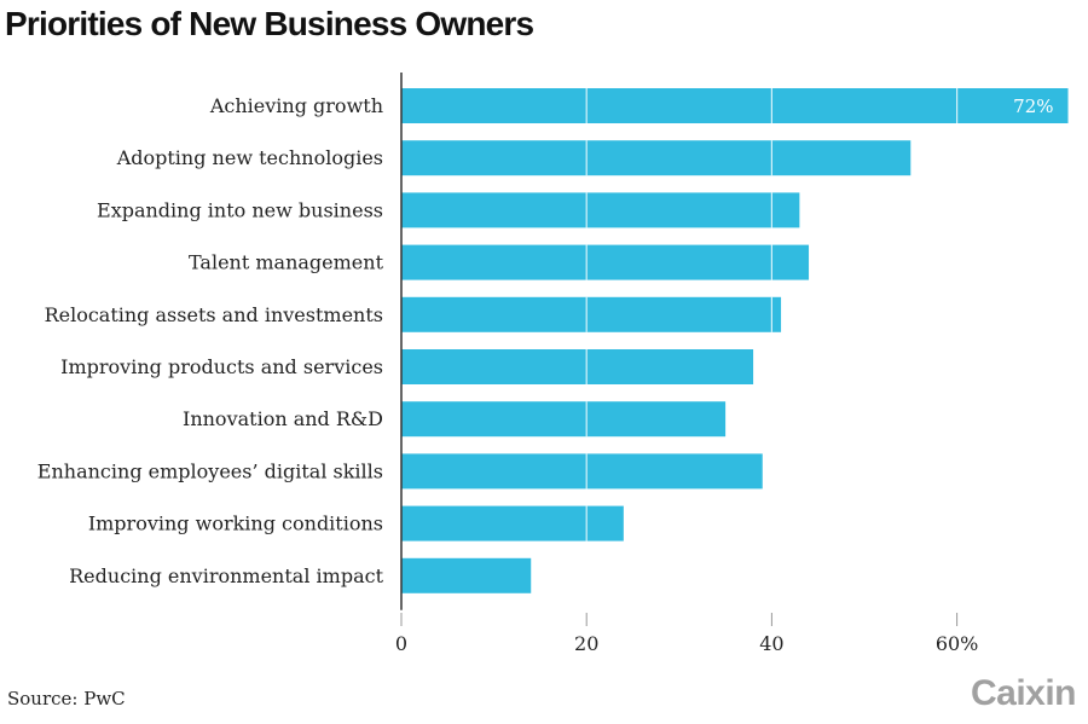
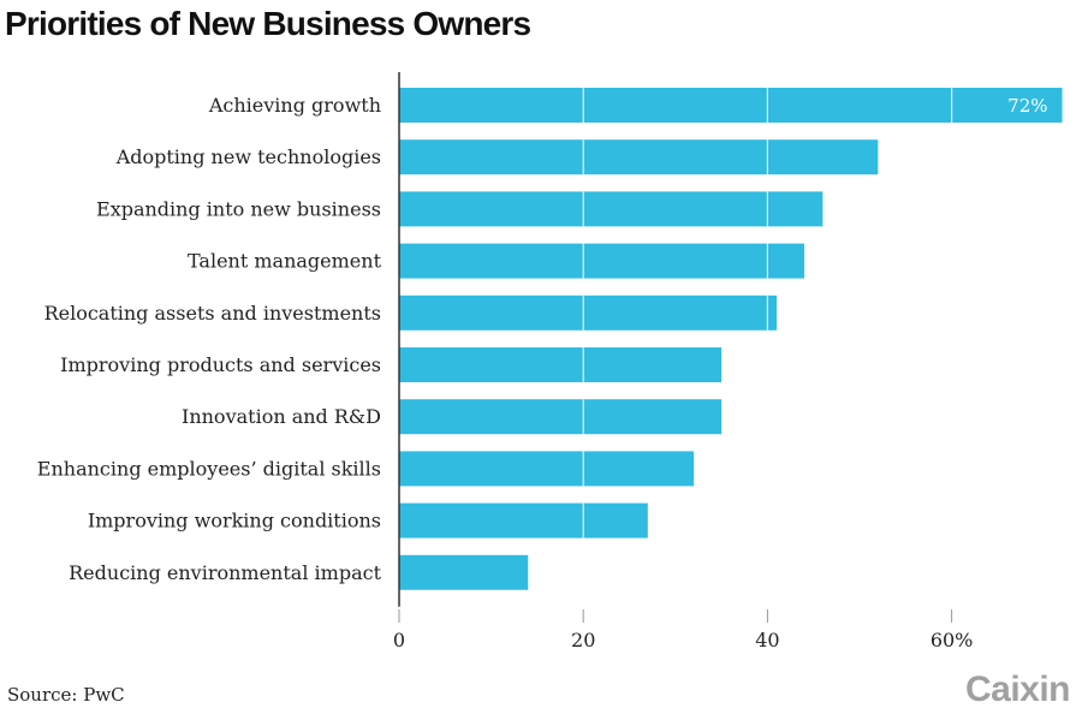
Adopting new technologies: 55% -> 52%
Expanding into new business: 43% -> 46%
Improving products and services: 38% -> 35%
Enhancing employees’ digital skills: 39% -> 32%
Improving working conditions: 24% -> 27%
